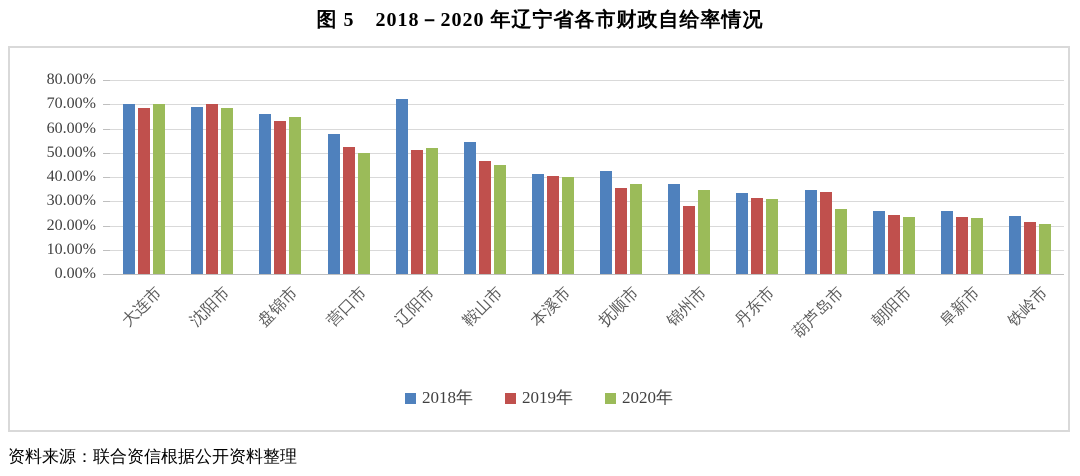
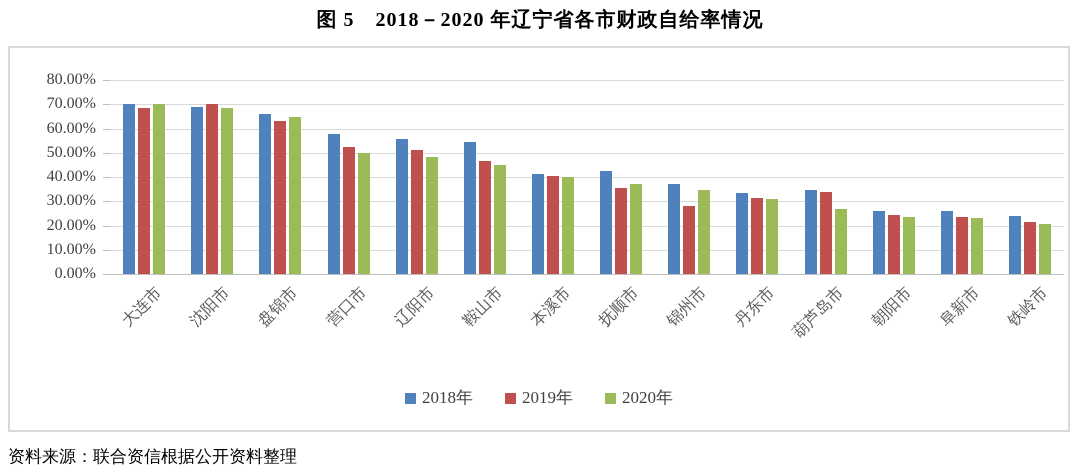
2018年/辽阳市: 72% -> 56%
2020年/辽阳市: 52% -> 48%
